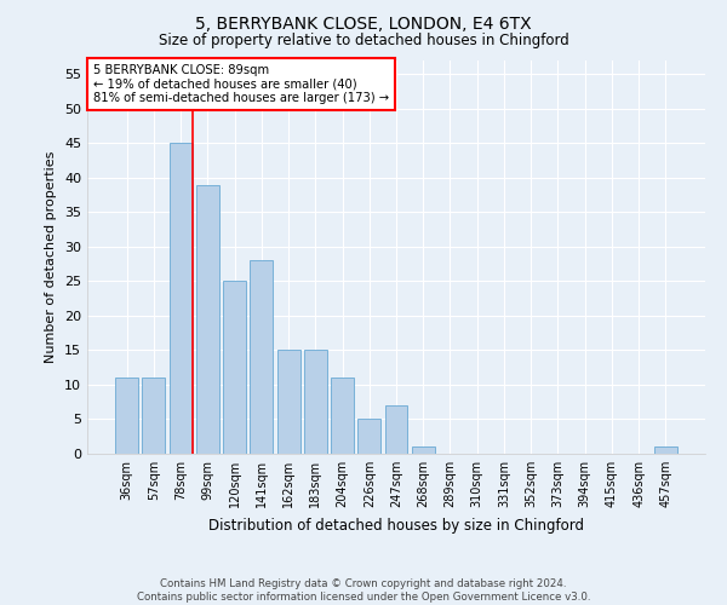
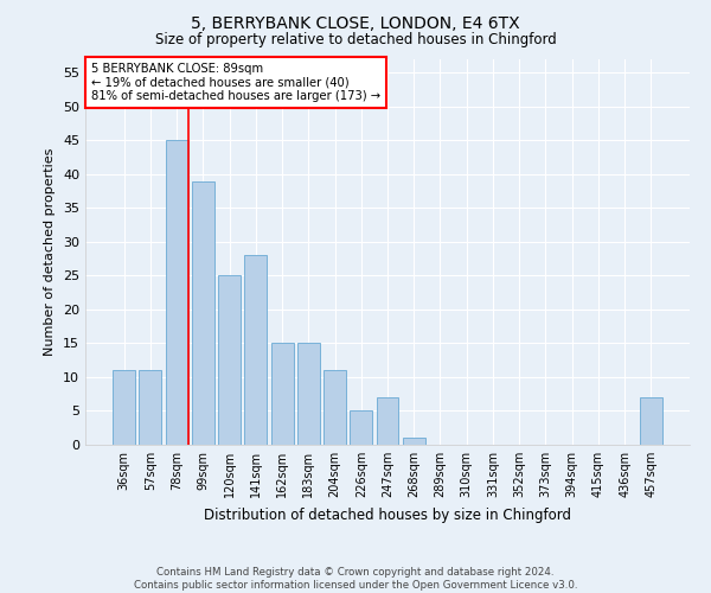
457sqm: 1 -> 7
